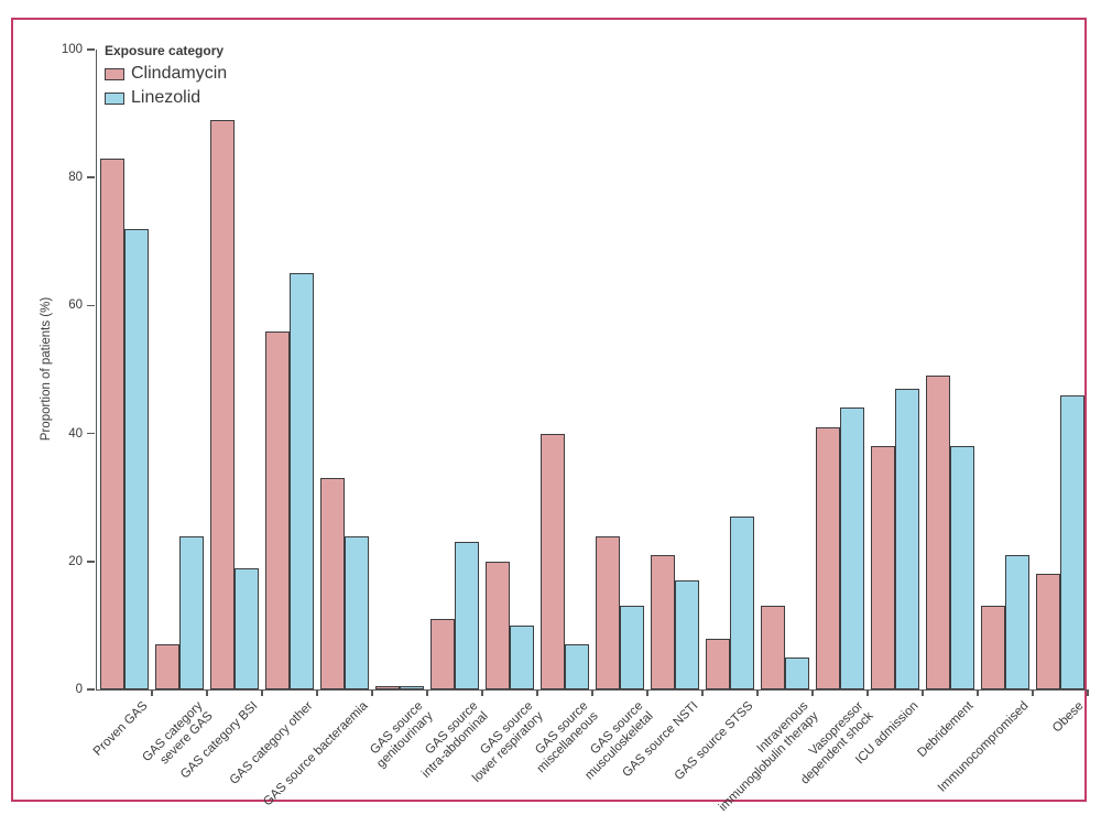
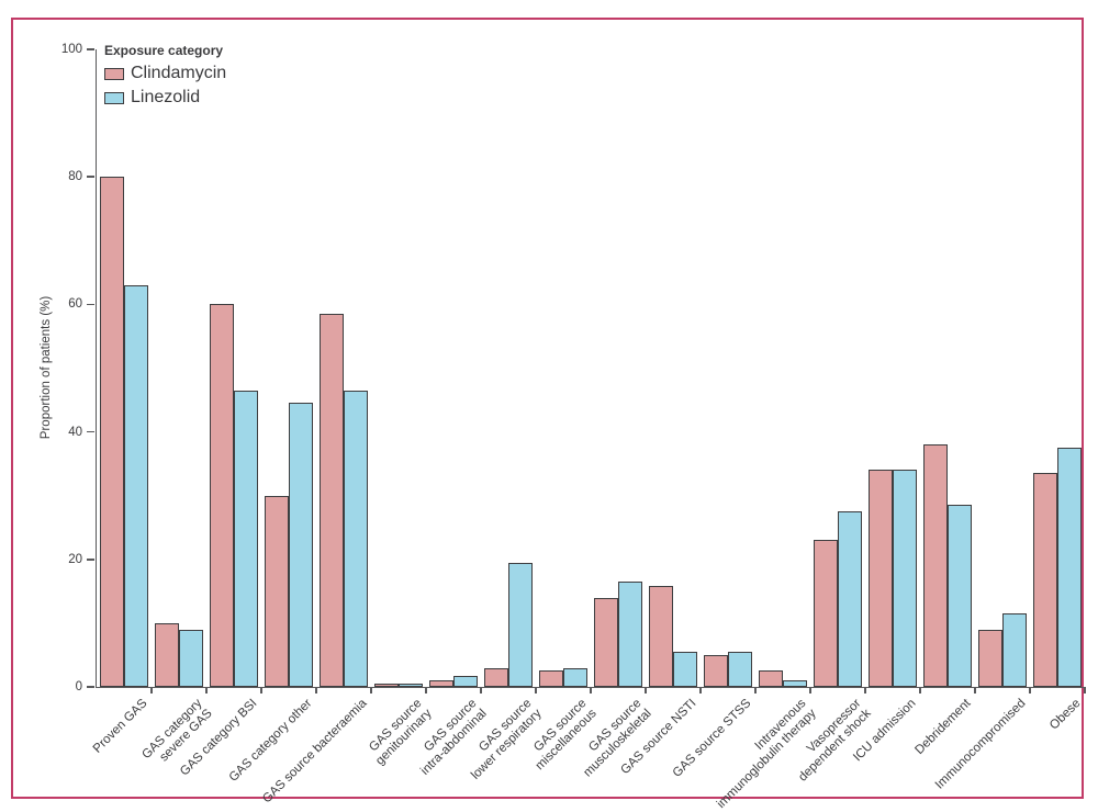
Clindamycin/Proven GAS: 83 -> 80
Linezolid/Proven GAS: 72 -> 63
Clindamycin/GAS category severe GAS: 7 -> 10
Linezolid/GAS category severe GAS: 24 -> 9
Clindamycin/GAS category BSI: 89 -> 60
Linezolid/GAS category BSI: 19 -> 46
Clindamycin/GAS category other: 56 -> 30
Linezolid/GAS category other: 65 -> 44
Clindamycin/GAS source bacteraemia: 33 -> 58
Linezolid/GAS source bacteraemia: 24 -> 46
Clindamycin/GAS source intra-abdominal: 11 -> 1
Linezolid/GAS source intra-abdominal: 23 -> 2
Clindamycin/GAS source lower respiratory: 20 -> 3
Linezolid/GAS source lower respiratory: 10 -> 20
Clindamycin/GAS source miscellaneous: 40 -> 2
Linezolid/GAS source miscellaneous: 7 -> 3
Clindamycin/GAS source musculoskeletal: 24 -> 14
Linezolid/GAS source musculoskeletal: 13 -> 16
Clindamycin/GAS source NSTI: 21 -> 16
Linezolid/GAS source NSTI: 17 -> 6
Clindamycin/GAS source STSS: 8 -> 5
Linezolid/GAS source STSS: 27 -> 6
Clindamycin/Intravenous immunoglobulin therapy: 13 -> 2
Linezolid/Intravenous immunoglobulin therapy: 5 -> 1
Clindamycin/Vasopressor dependent shock: 41 -> 23
Linezolid/Vasopressor dependent shock: 44 -> 28
Clindamycin/ICU admission: 38 -> 34
Linezolid/ICU admission: 47 -> 34
Clindamycin/Debridement: 49 -> 38
Linezolid/Debridement: 38 -> 28
Clindamycin/Immunocompromised: 13 -> 9
Linezolid/Immunocompromised: 21 -> 12
Clindamycin/Obese: 18 -> 34
Linezolid/Obese: 46 -> 38
